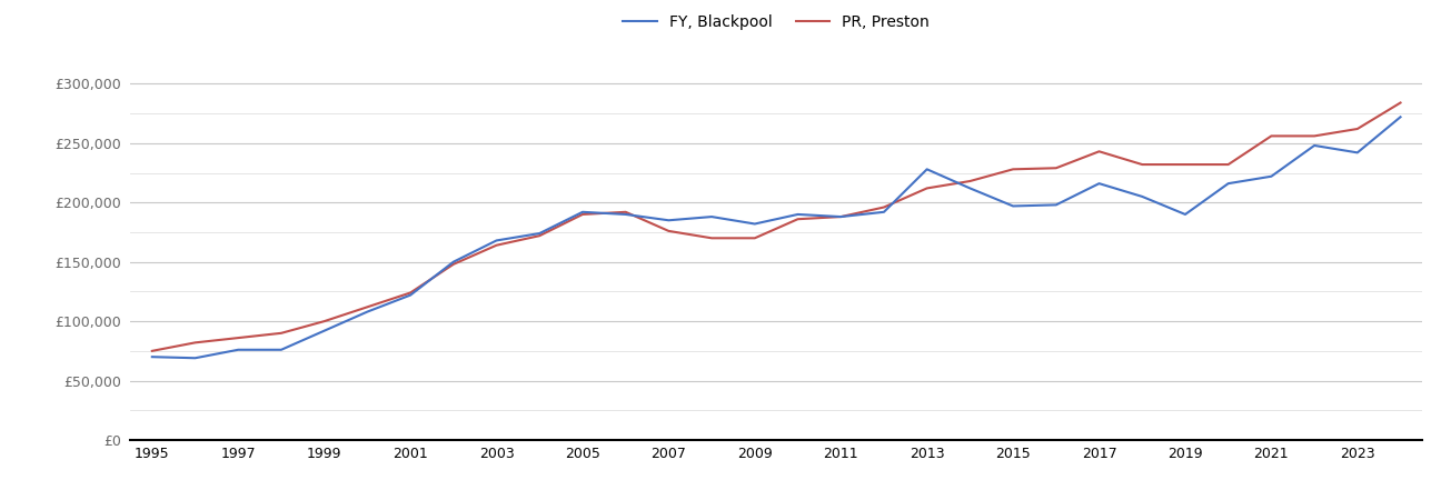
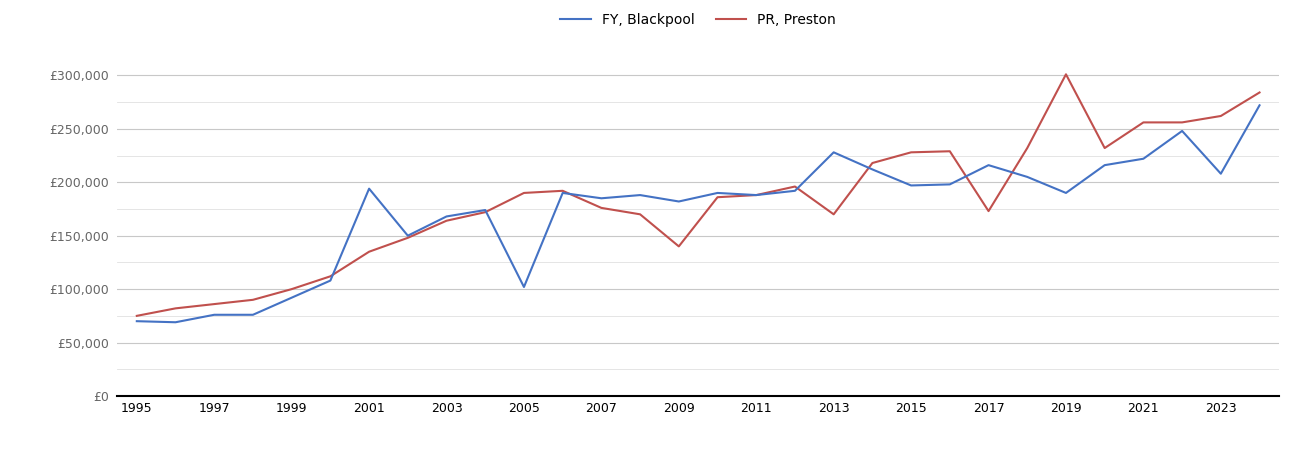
FY, Blackpool/2001: £122,000 -> £194,000
PR, Preston/2001: £124,000 -> £135,000
FY, Blackpool/2005: £192,000 -> £102,000
PR, Preston/2009: £170,000 -> £140,000
PR, Preston/2013: £212,000 -> £170,000
PR, Preston/2017: £243,000 -> £173,000
PR, Preston/2019: £232,000 -> £301,000
FY, Blackpool/2023: £242,000 -> £208,000
